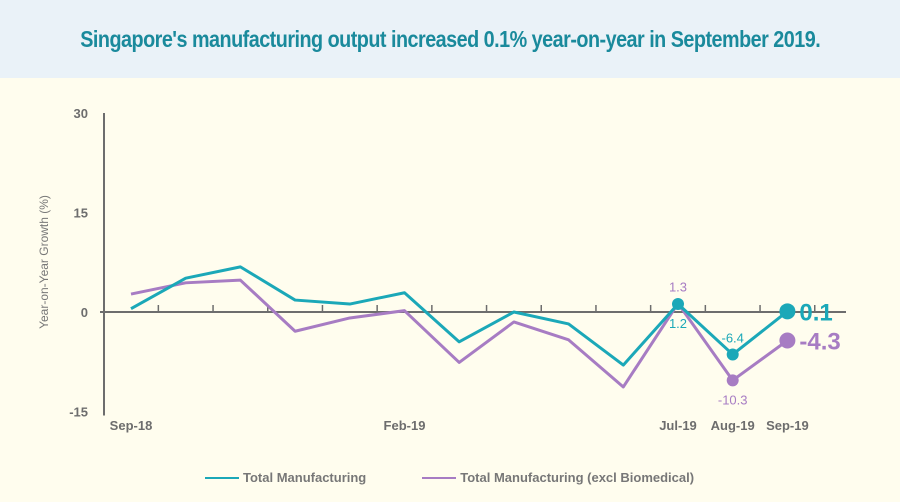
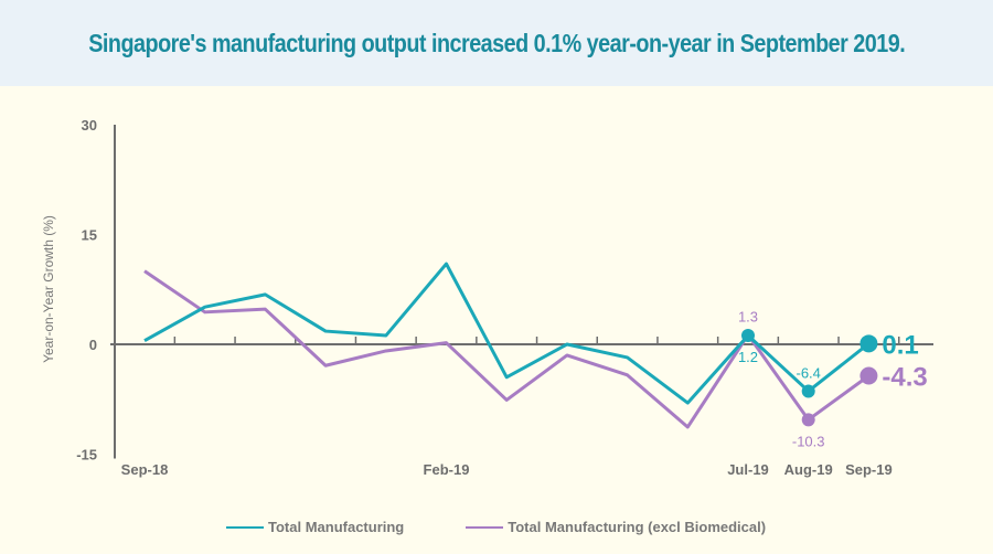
Total Manufacturing (excl Biomedical)/Sep-18: 3 -> 10
Total Manufacturing/Feb-19: 3 -> 11
